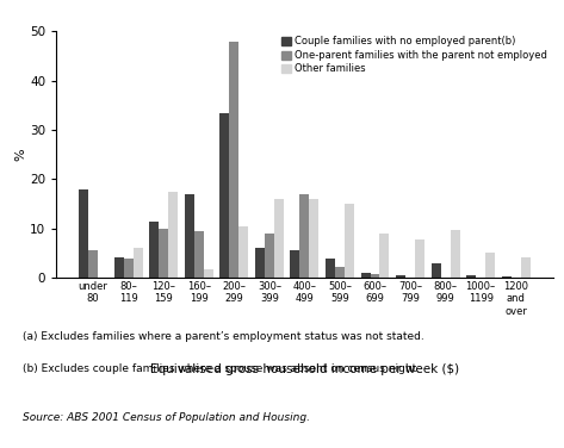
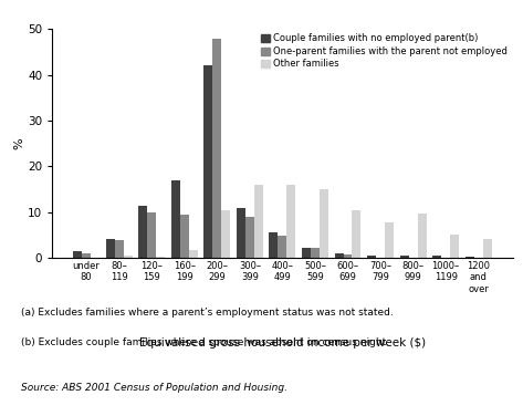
Couple families with no employed parent(b)/under 80: 18.0 -> 1.5
One-parent families with the parent not employed/under 80: 5.5 -> 1.0
Other families/80– 119: 6.0 -> 0.5
Other families/120– 159: 17.5 -> 0.3
Couple families with no employed parent(b)/200– 299: 33.5 -> 42.0
Couple families with no employed parent(b)/300– 399: 6.0 -> 11.0
One-parent families with the parent not employed/400– 499: 17.0 -> 4.8
Couple families with no employed parent(b)/500– 599: 4.0 -> 2.2
Other families/600– 699: 9.0 -> 10.5
Couple families with no employed parent(b)/800– 999: 3.0 -> 0.6
